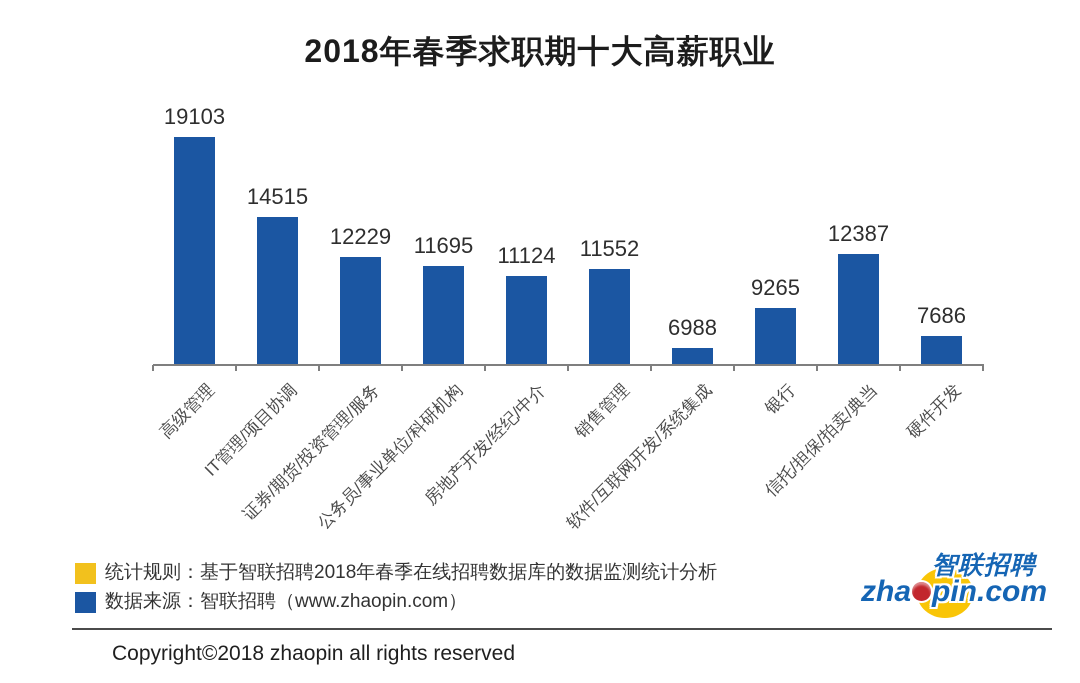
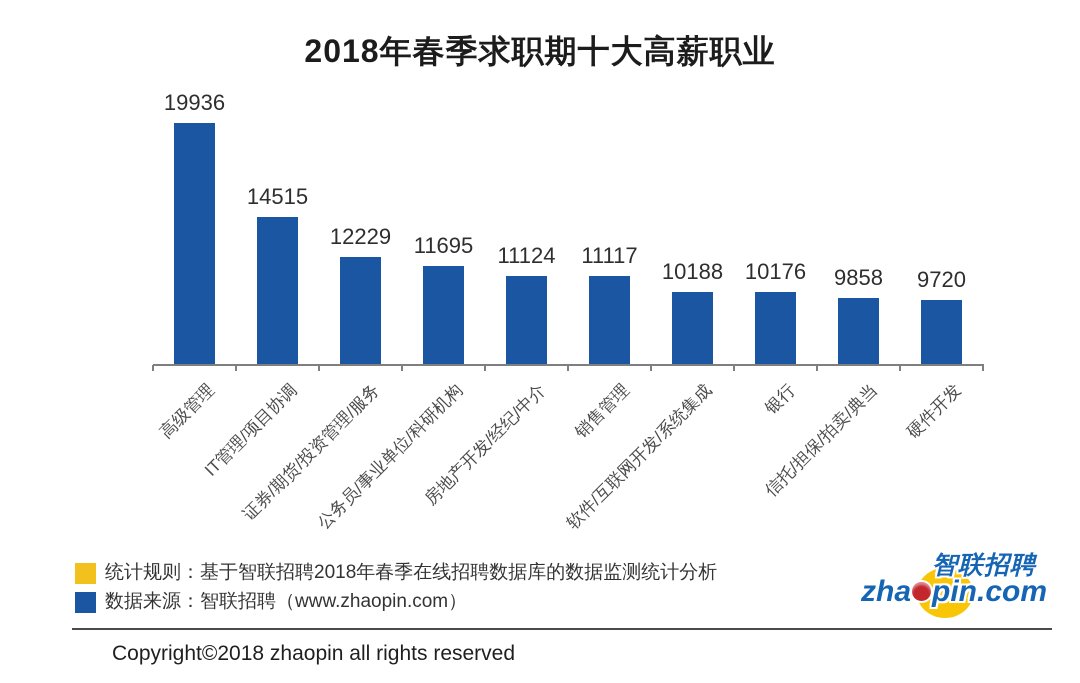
高级管理: 19103 -> 19936
销售管理: 11552 -> 11117
软件/互联网开发/系统集成: 6988 -> 10188
银行: 9265 -> 10176
信托/担保/拍卖/典当: 12387 -> 9858
硬件开发: 7686 -> 9720
